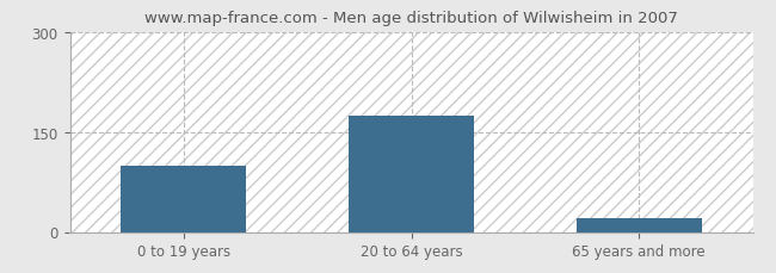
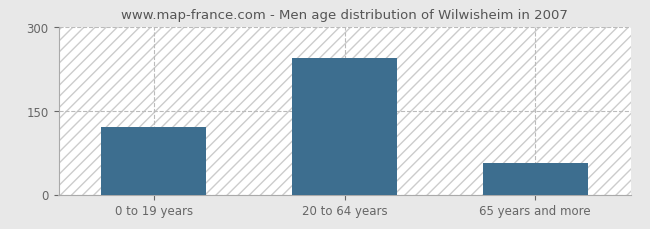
0 to 19 years: 100 -> 120
20 to 64 years: 175 -> 244
65 years and more: 20 -> 56
